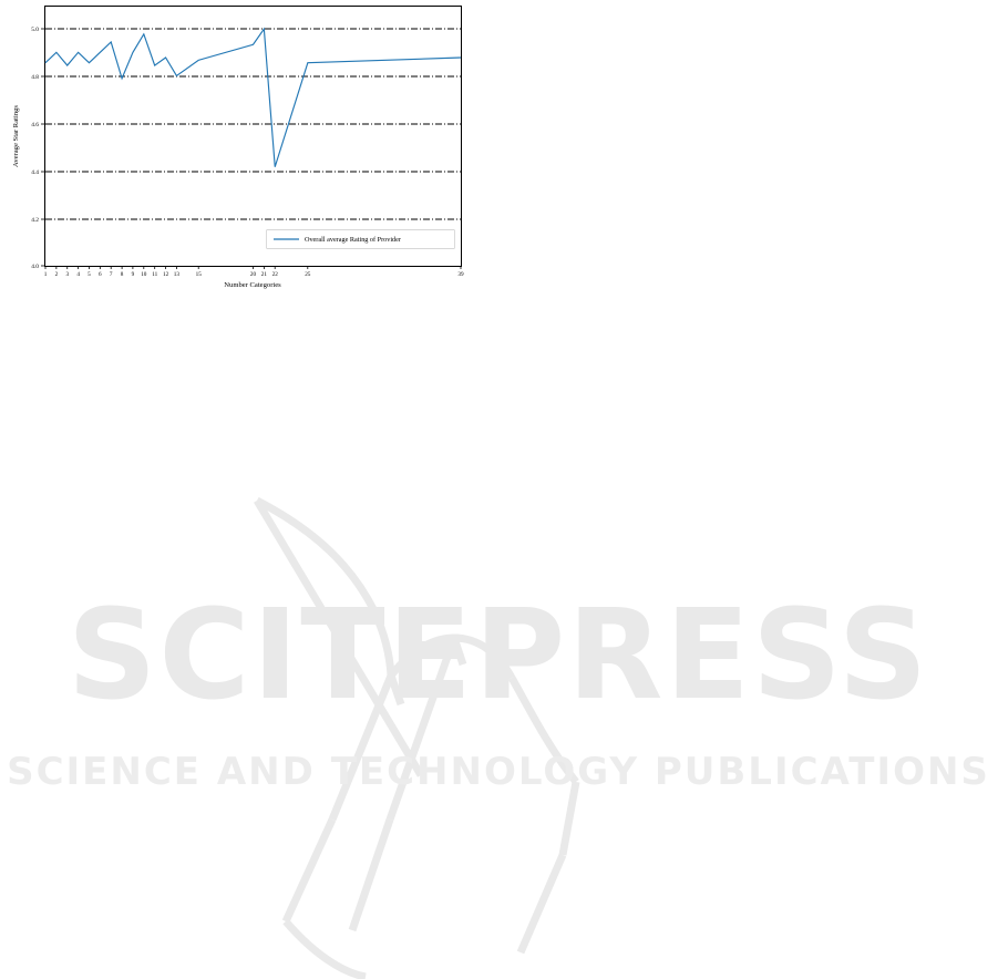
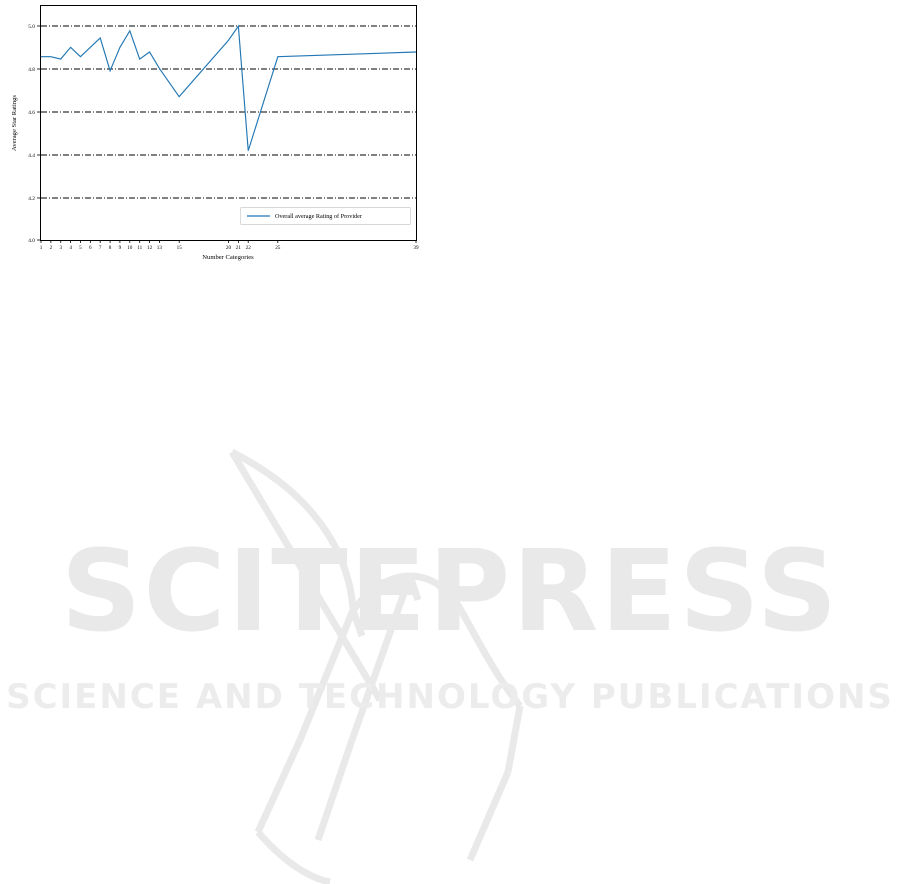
2: 4.82 -> 4.78
15: 4.79 -> 4.61
